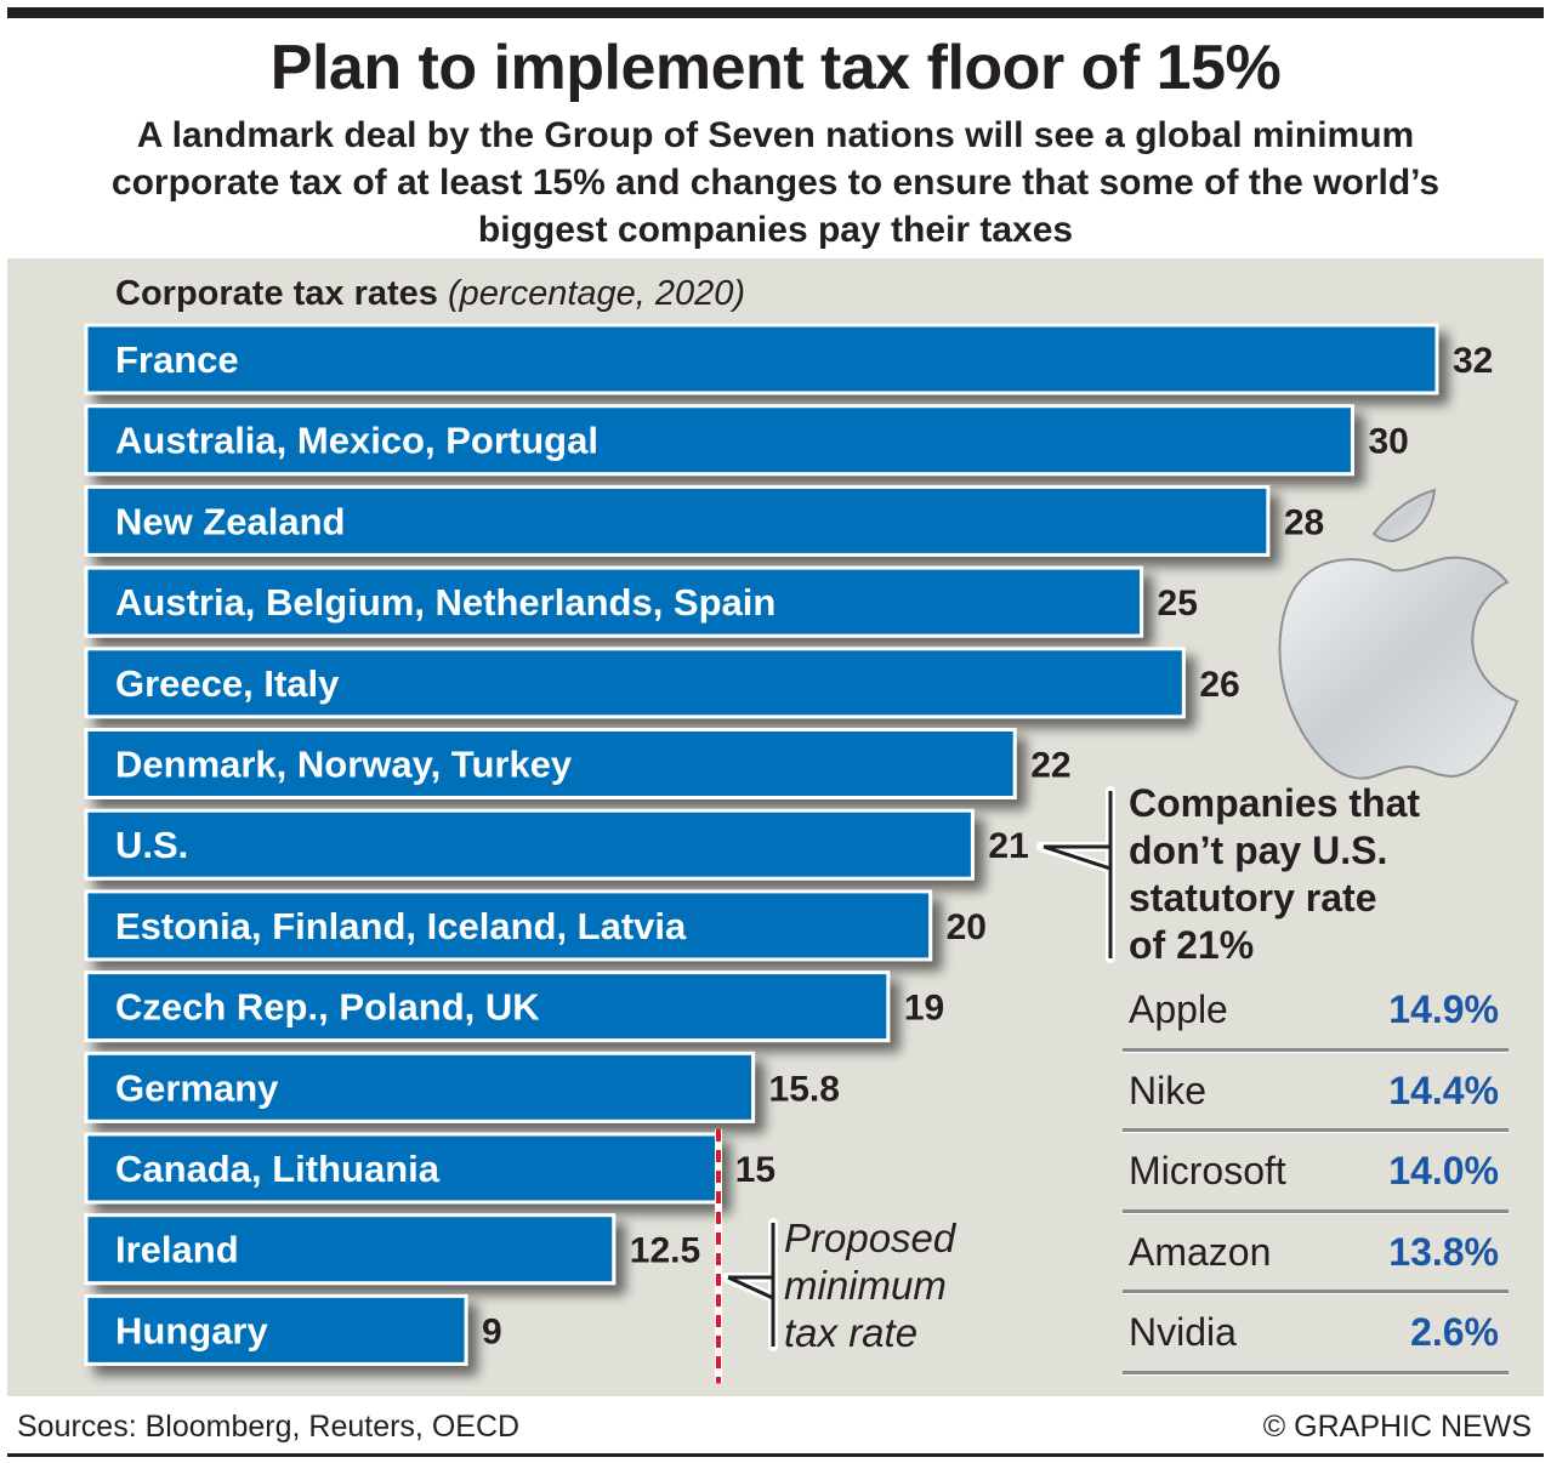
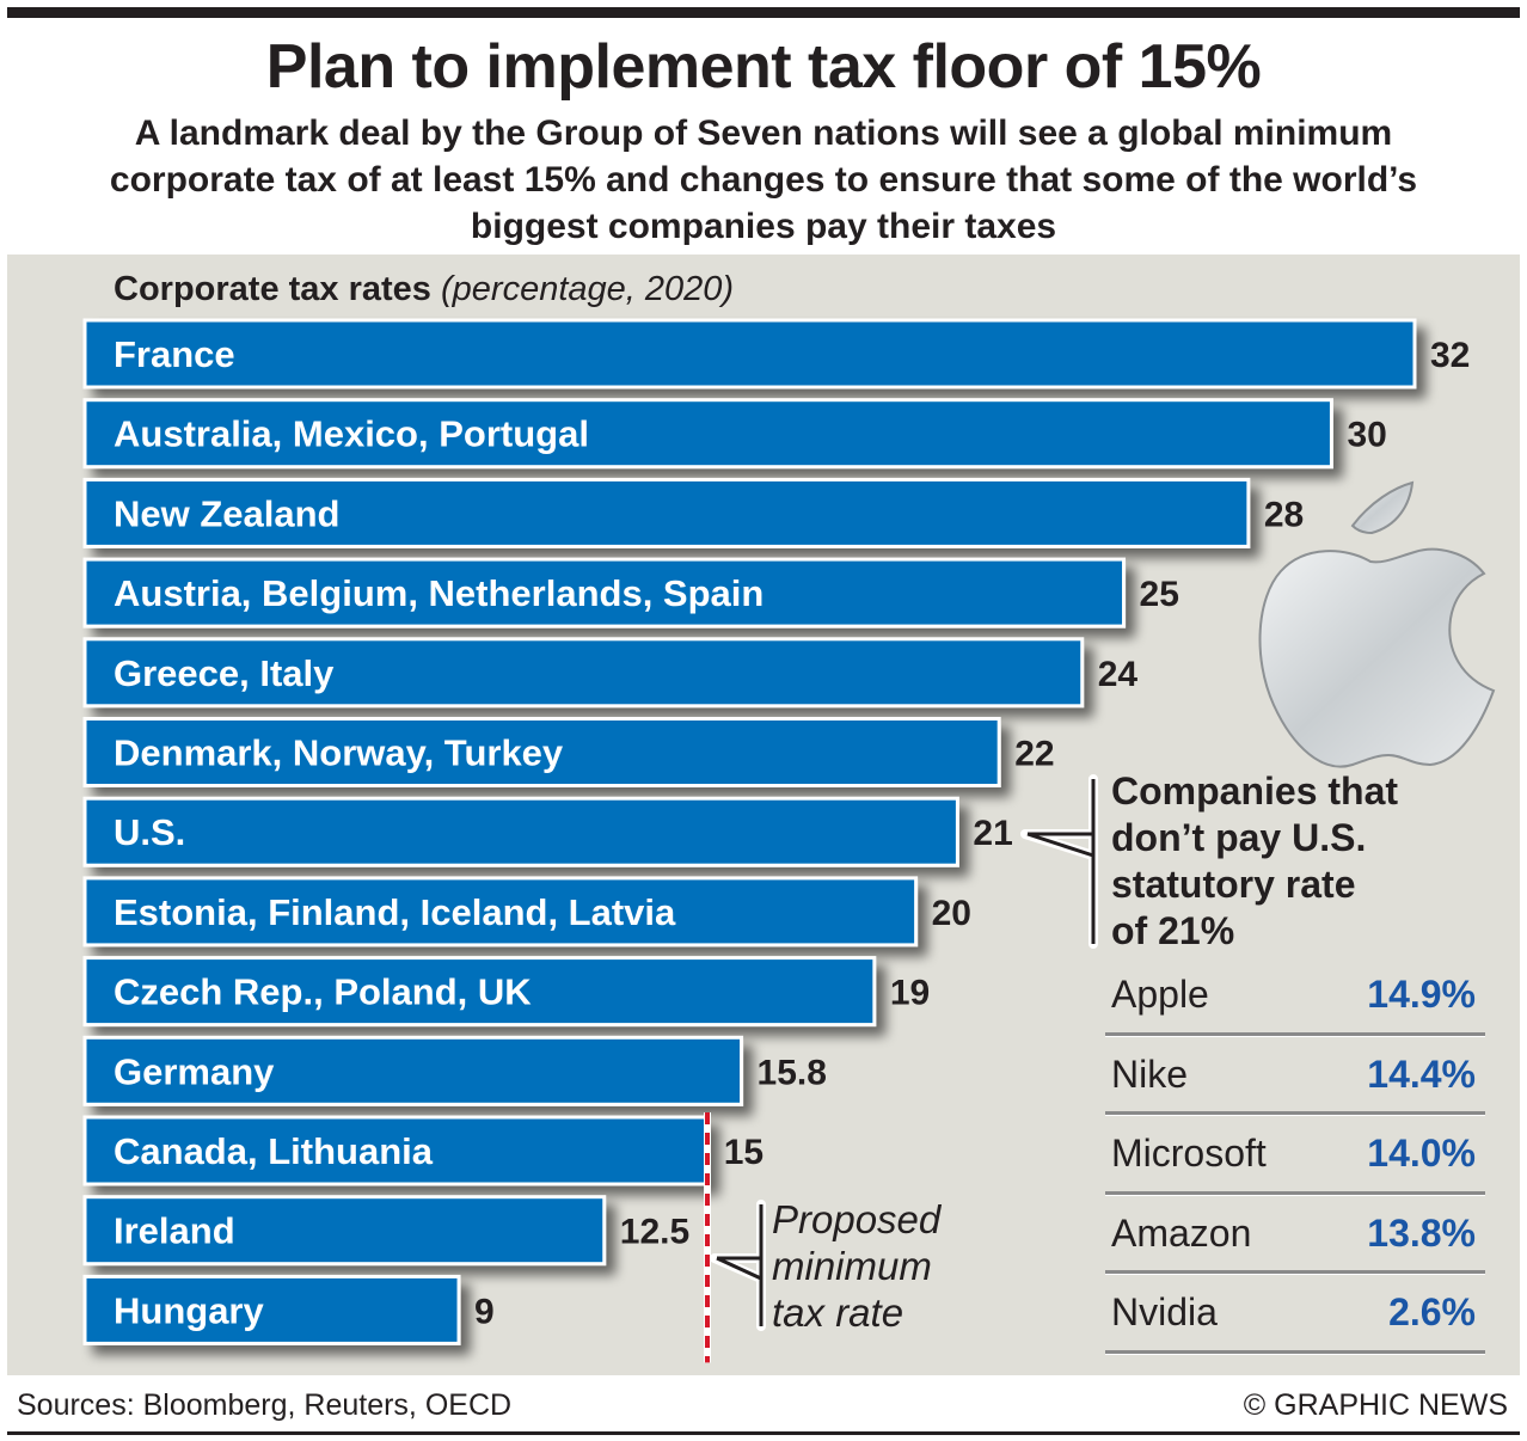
Greece, Italy: 26 -> 24
